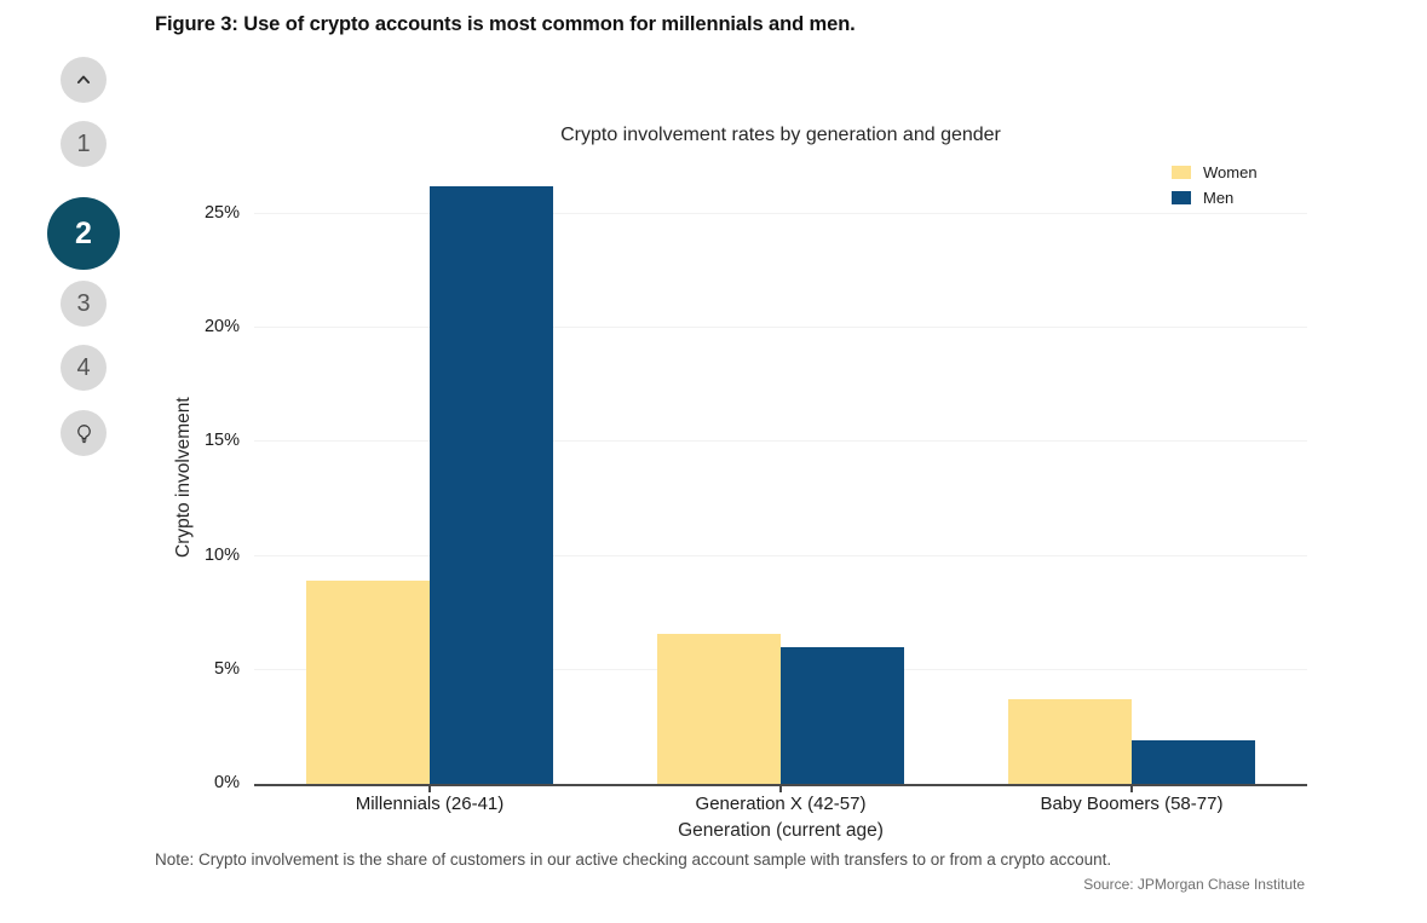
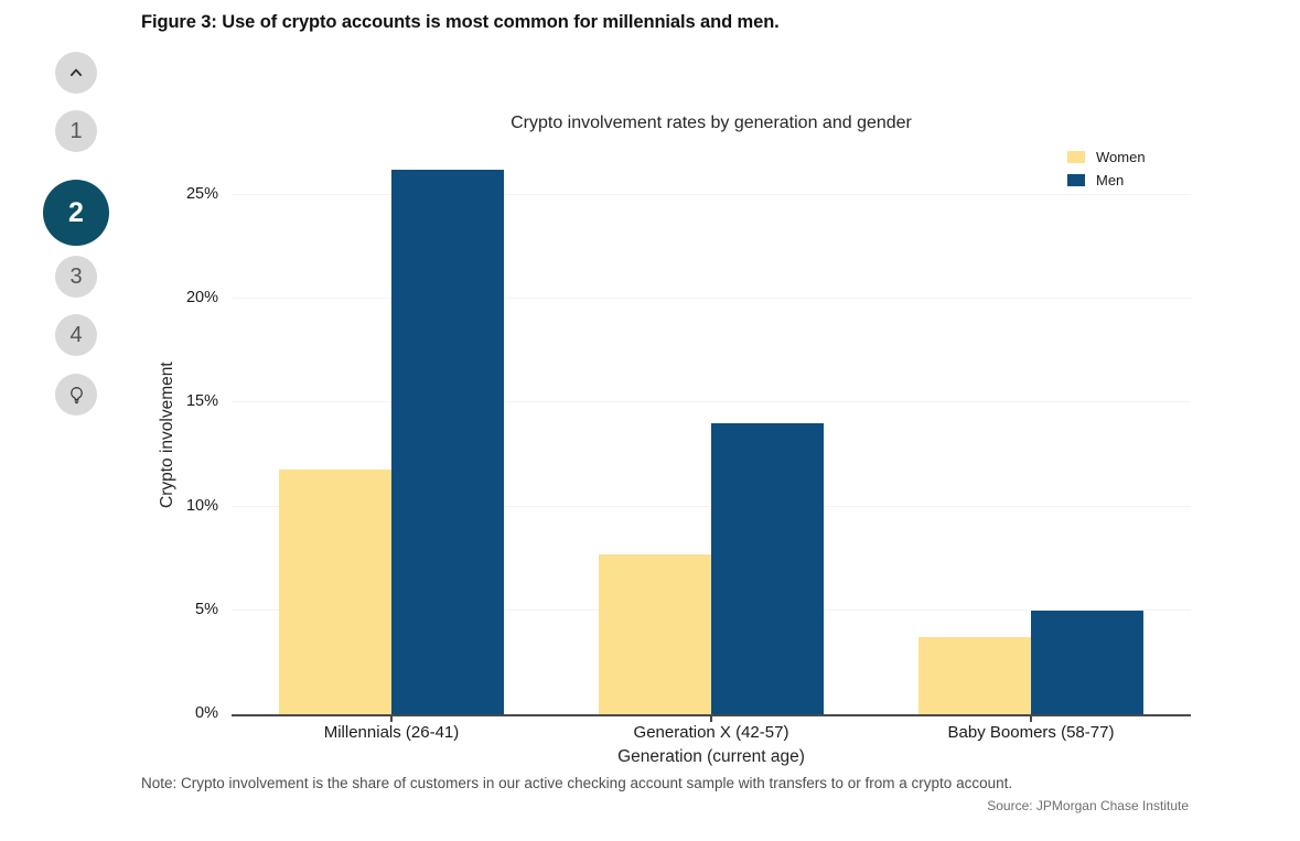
Women/Millennials (26-41): 8.9% -> 11.8%
Women/Generation X (42-57): 6.6% -> 7.7%
Men/Generation X (42-57): 6.0% -> 14.0%
Men/Baby Boomers (58-77): 1.9% -> 5.0%
